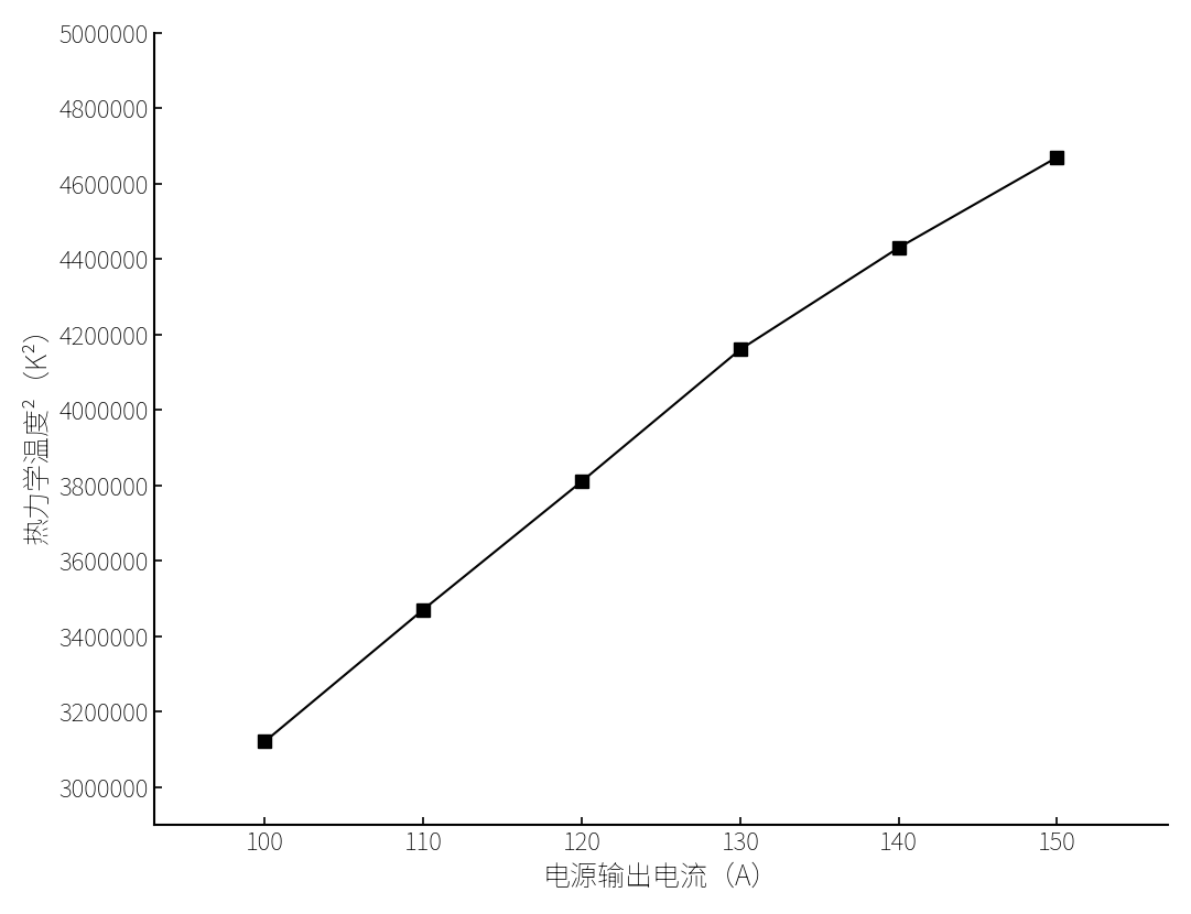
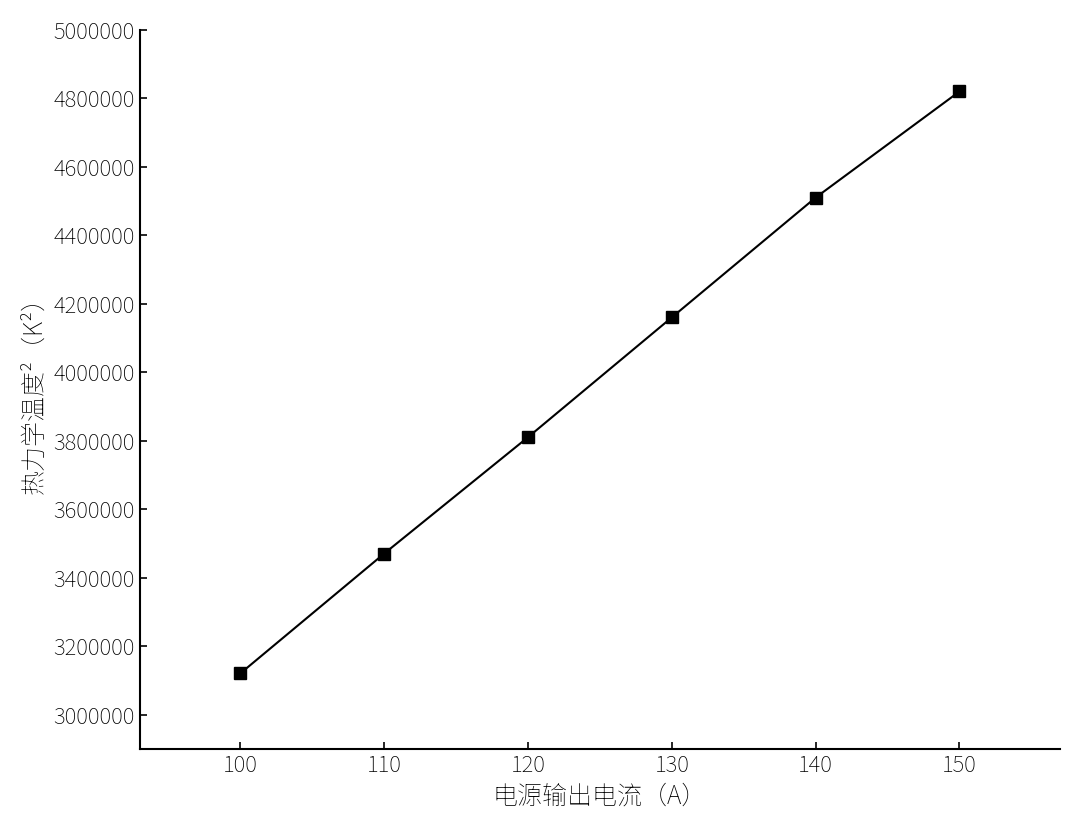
140: 4430000 -> 4510000
150: 4670000 -> 4820000
